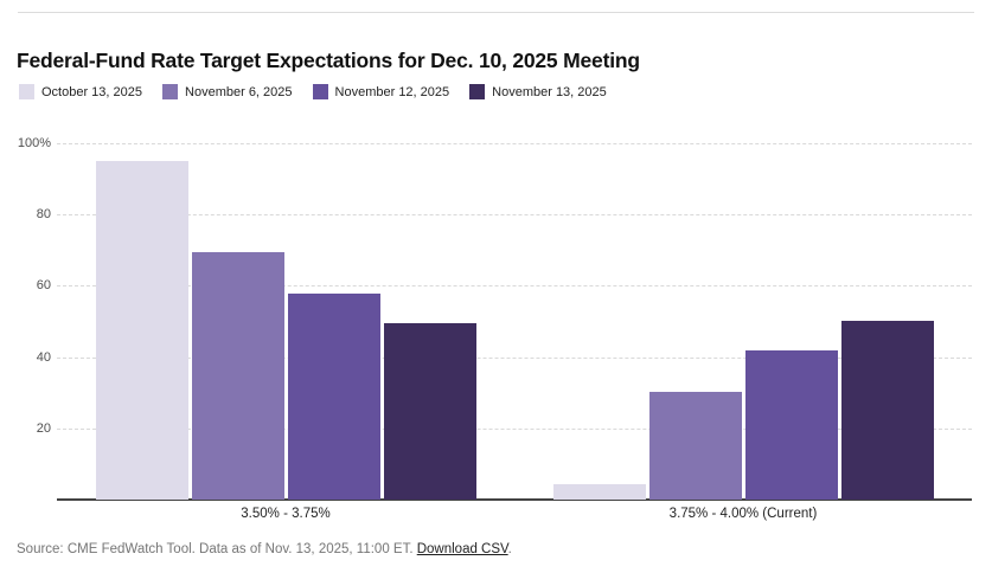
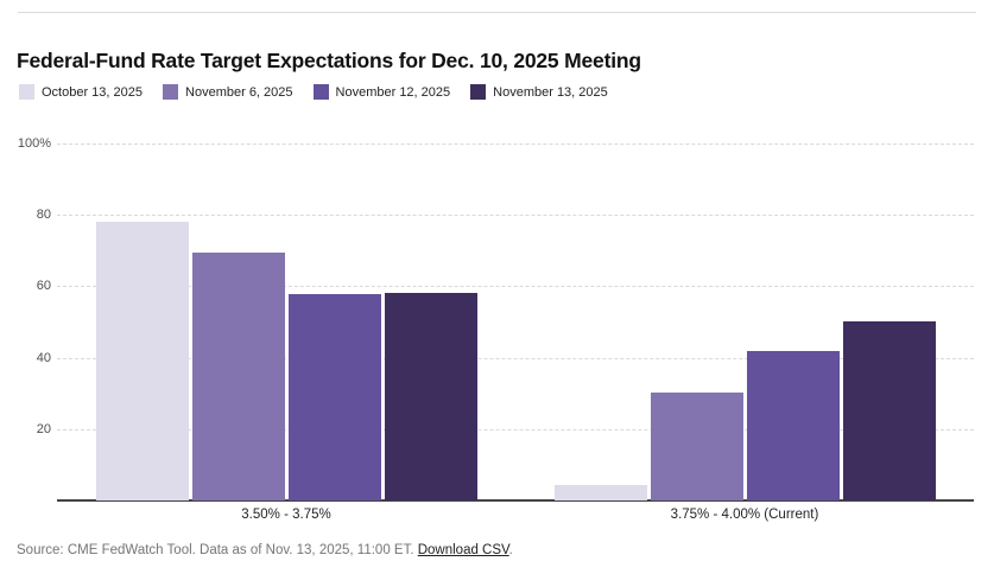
October 13, 2025/3.50% - 3.75%: 95% -> 78%
November 13, 2025/3.50% - 3.75%: 49% -> 58%
